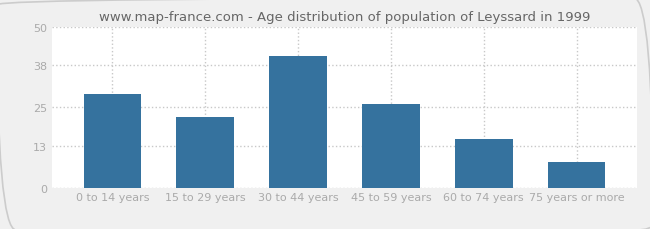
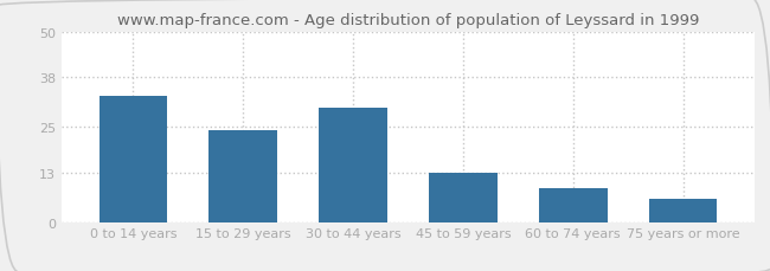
0 to 14 years: 29 -> 33
15 to 29 years: 22 -> 24
30 to 44 years: 41 -> 30
45 to 59 years: 26 -> 13
60 to 74 years: 15 -> 9
75 years or more: 8 -> 6
